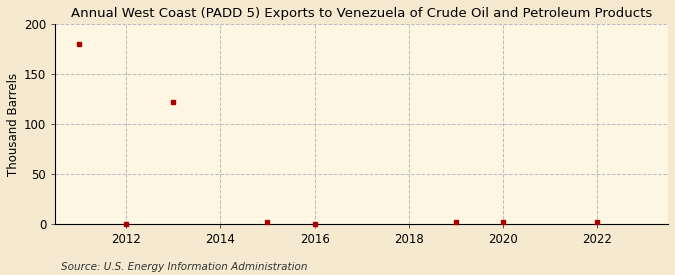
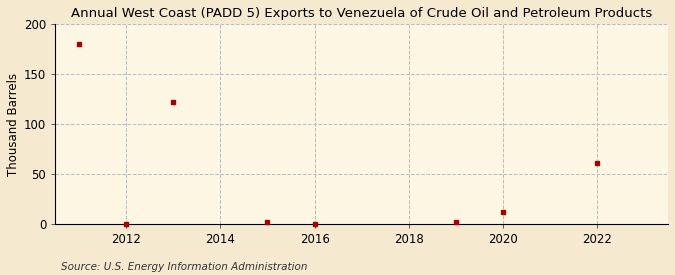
2020: 2 -> 12
2022: 2 -> 61
